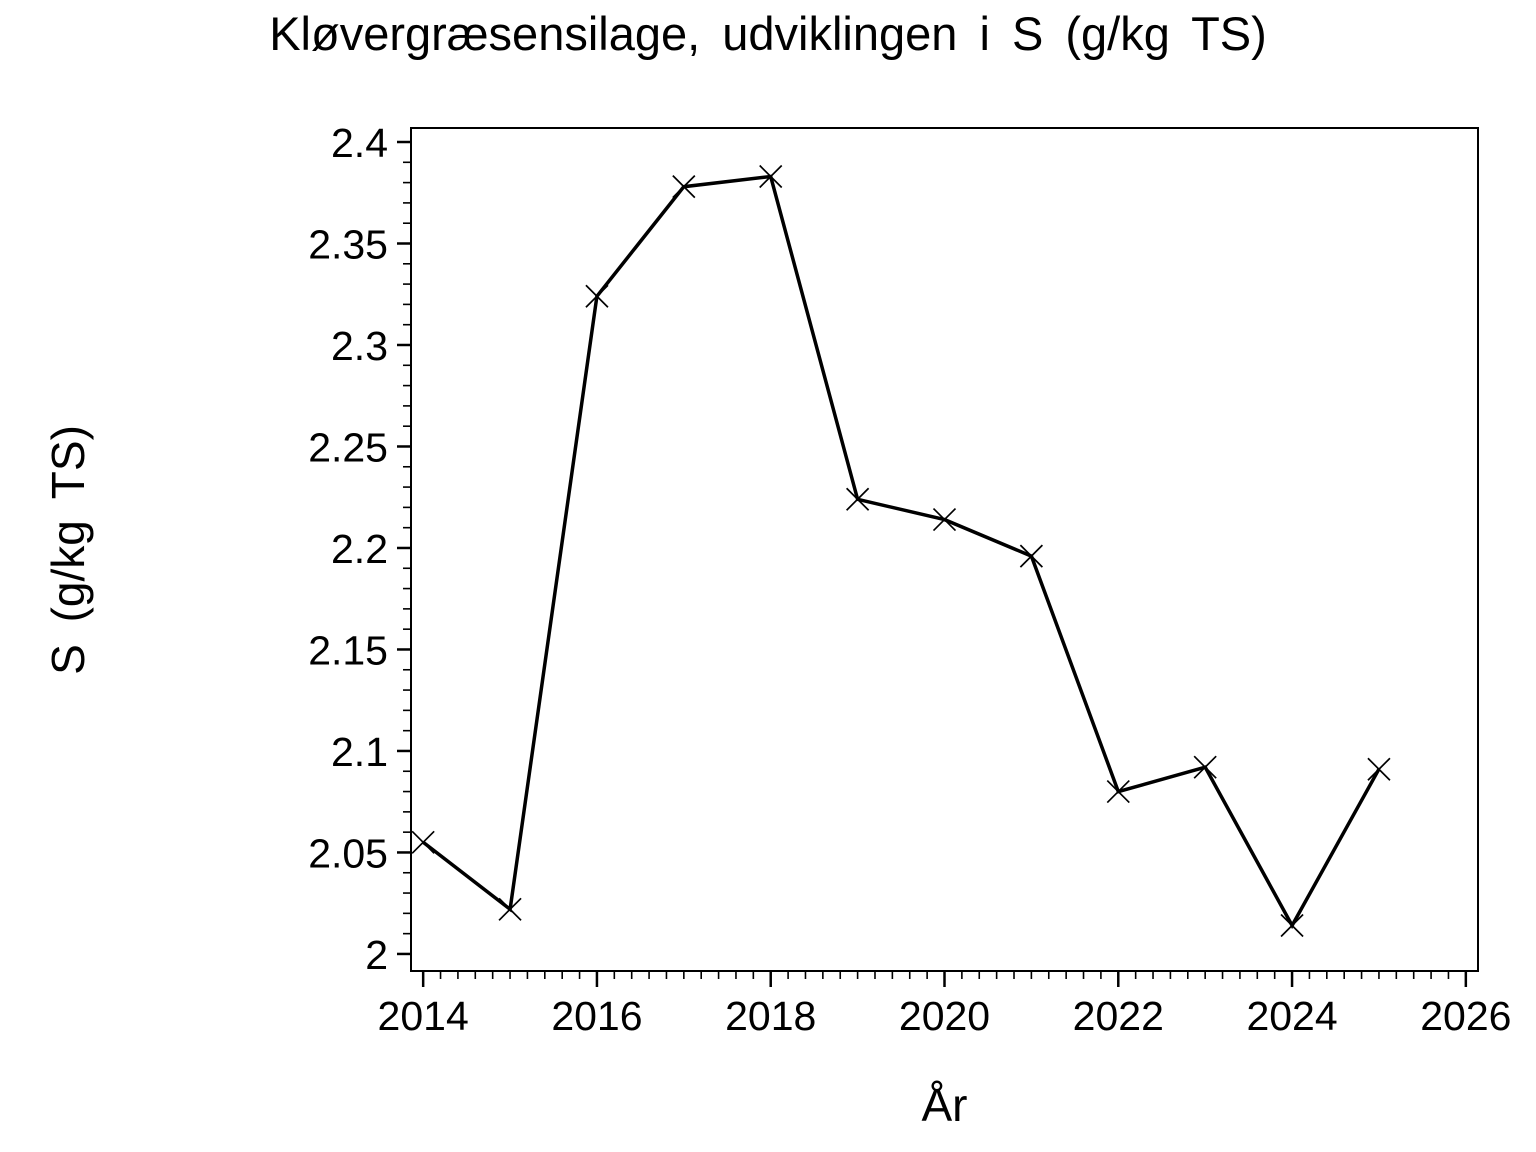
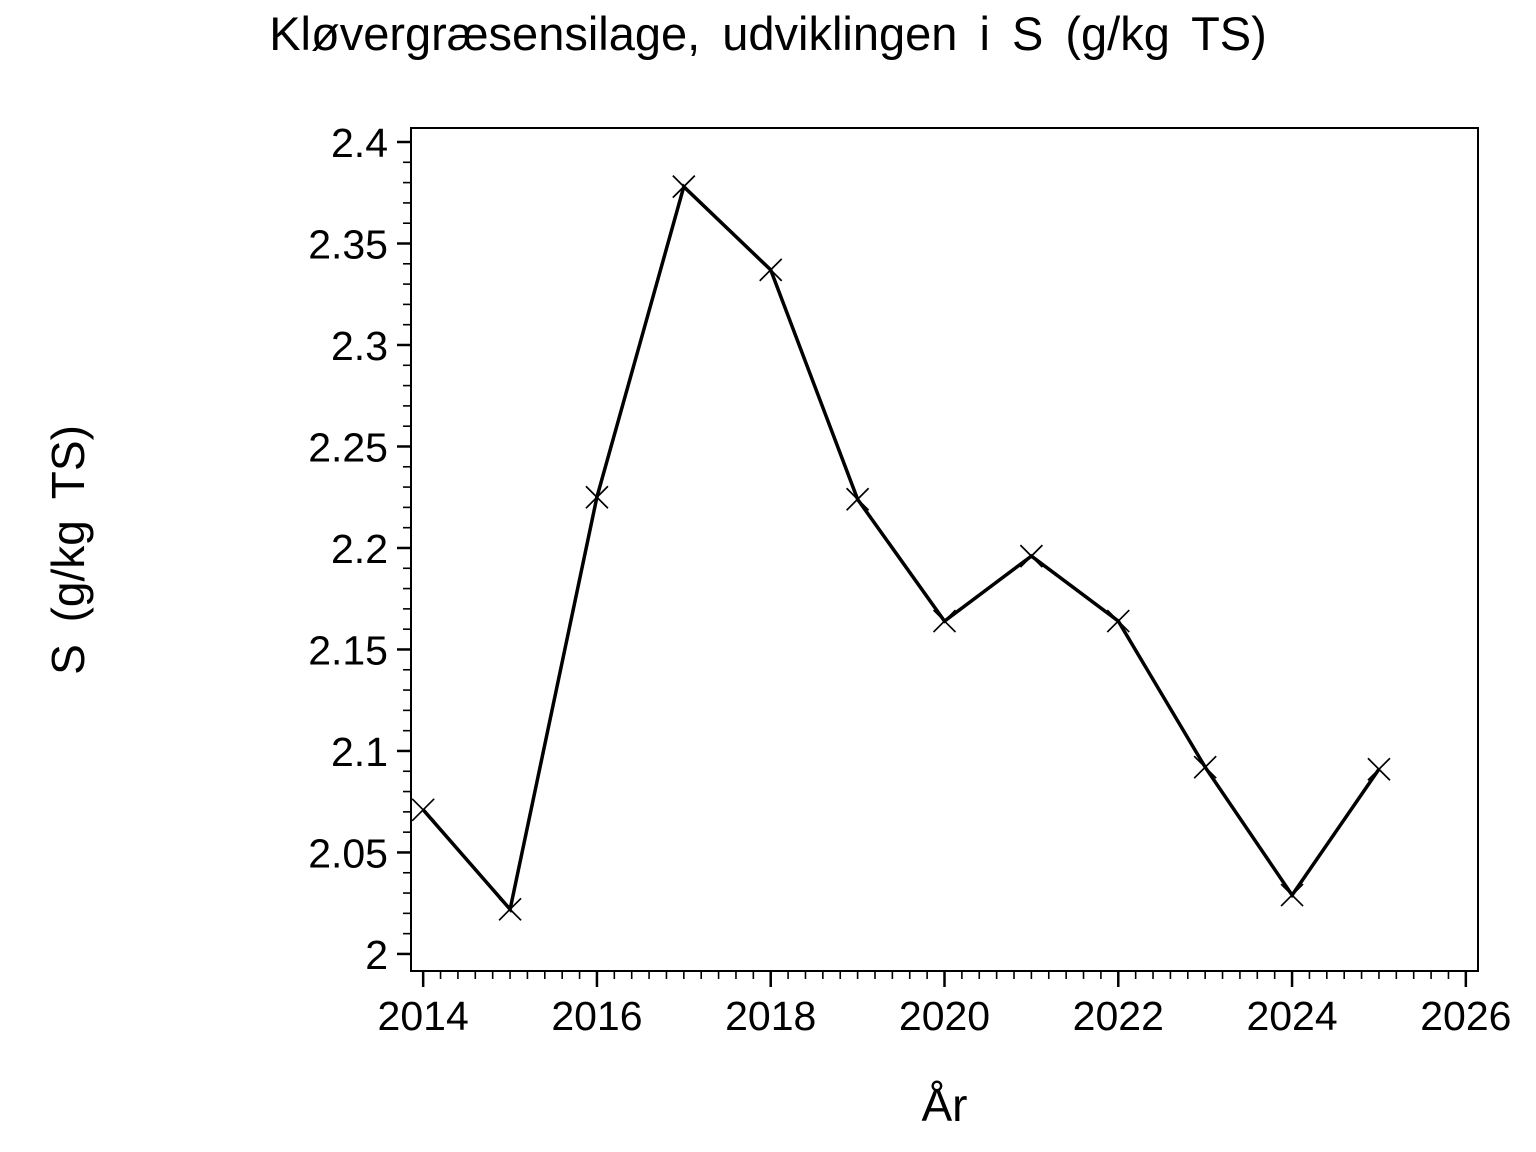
2014: 2.055 -> 2.071
2016: 2.324 -> 2.225
2018: 2.383 -> 2.337
2020: 2.214 -> 2.164
2022: 2.080 -> 2.164
2024: 2.014 -> 2.029
